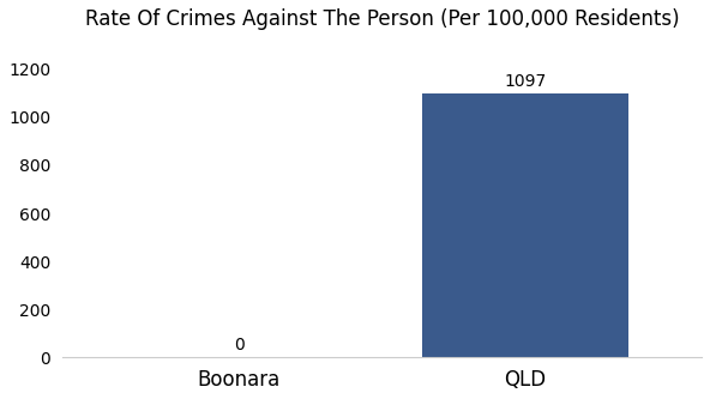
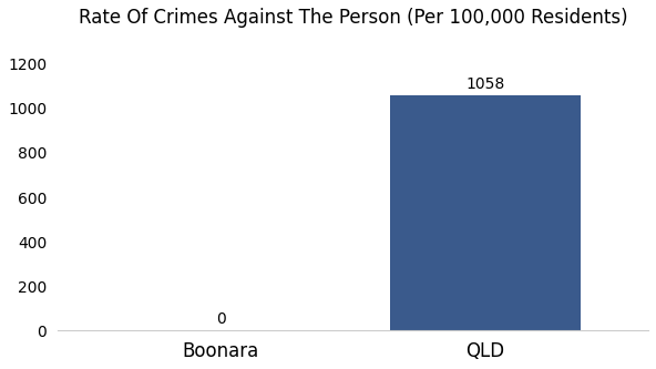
QLD: 1097 -> 1058
